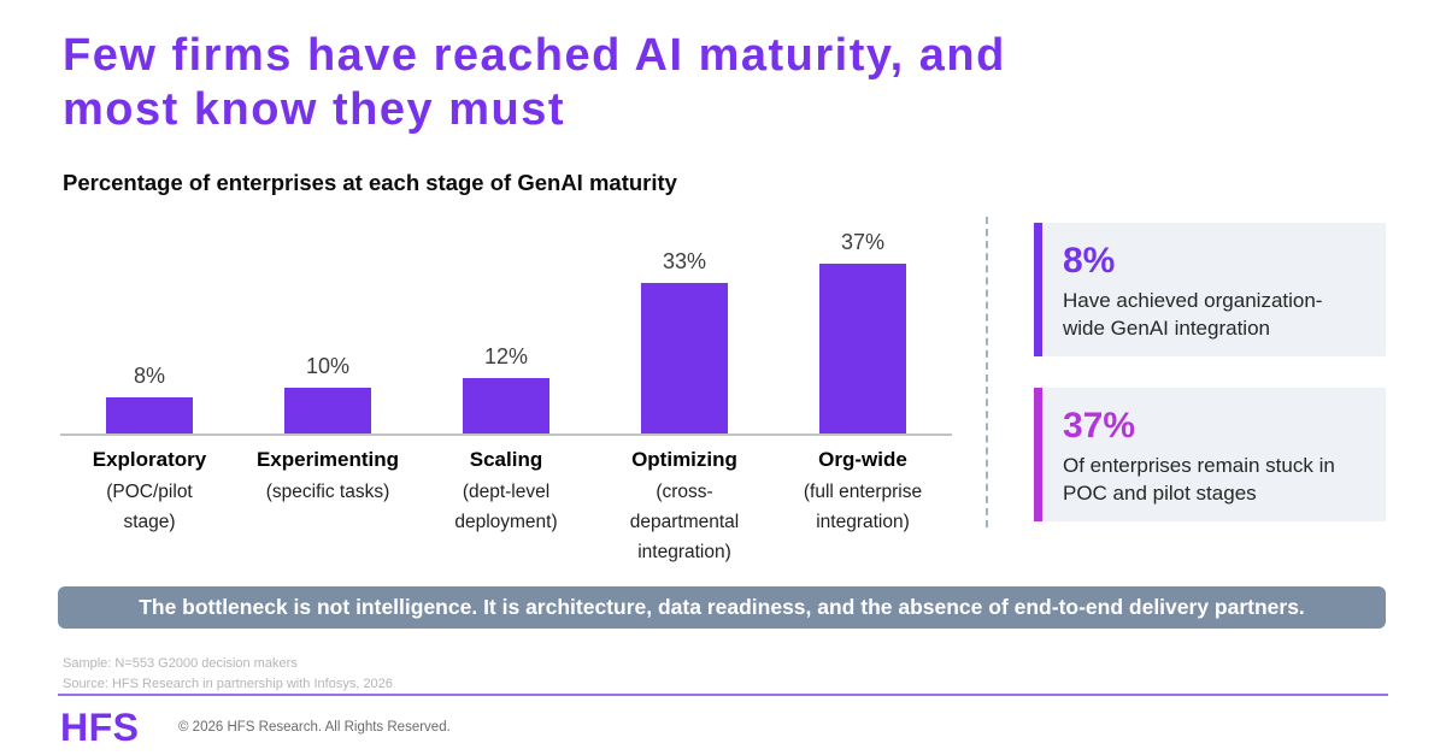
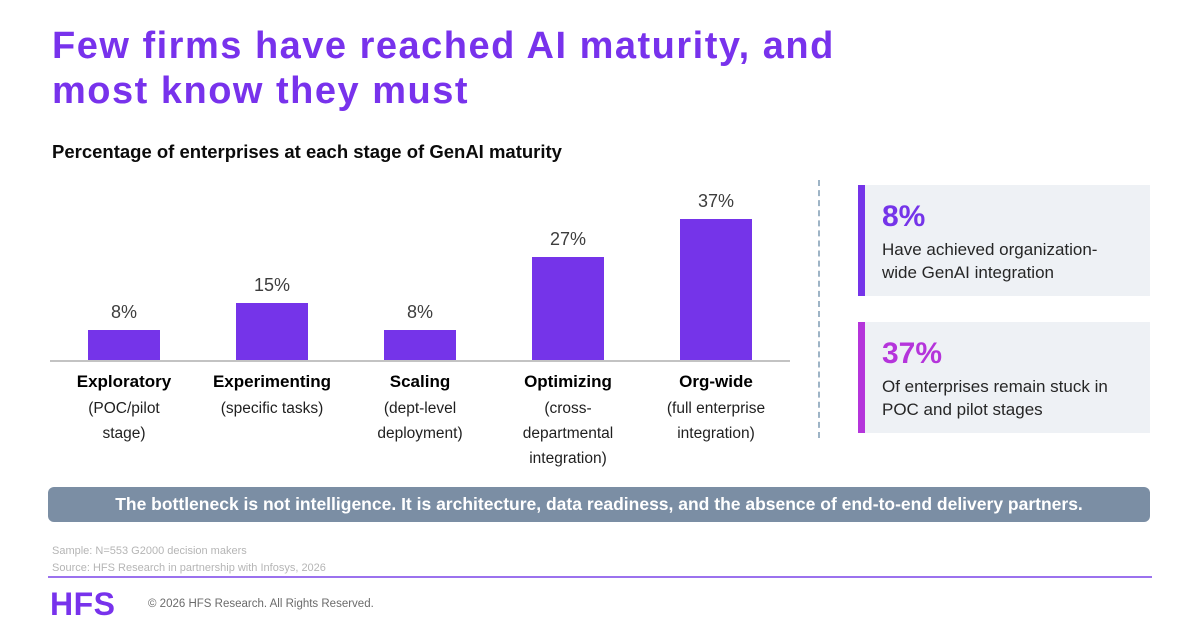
Experimenting: 10% -> 15%
Scaling: 12% -> 8%
Optimizing: 33% -> 27%
